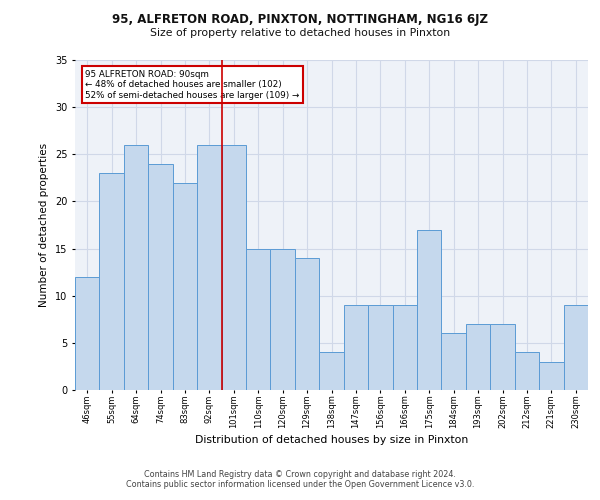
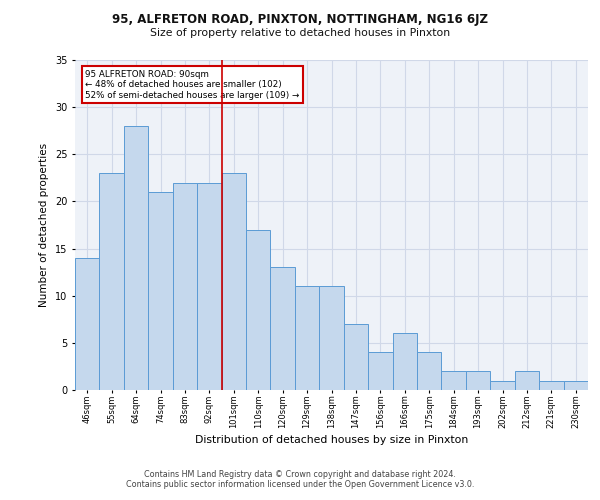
46sqm: 12 -> 14
64sqm: 26 -> 28
74sqm: 24 -> 21
92sqm: 26 -> 22
101sqm: 26 -> 23
110sqm: 15 -> 17
120sqm: 15 -> 13
129sqm: 14 -> 11
138sqm: 4 -> 11
147sqm: 9 -> 7
156sqm: 9 -> 4
166sqm: 9 -> 6
175sqm: 17 -> 4
184sqm: 6 -> 2
193sqm: 7 -> 2
202sqm: 7 -> 1
212sqm: 4 -> 2
221sqm: 3 -> 1
230sqm: 9 -> 1
